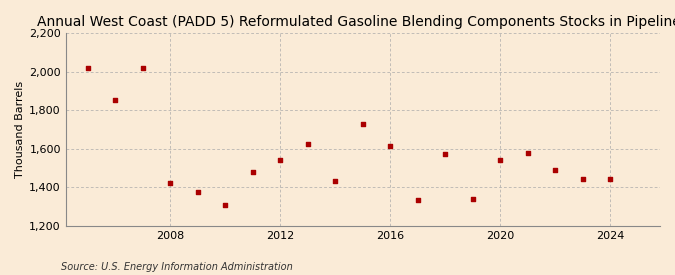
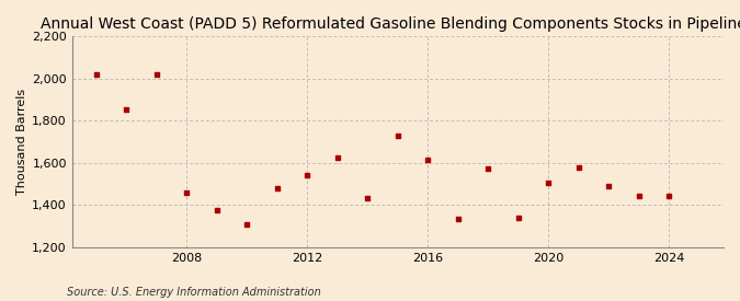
2008: 1,420 -> 1,460
2020: 1,540 -> 1,500
